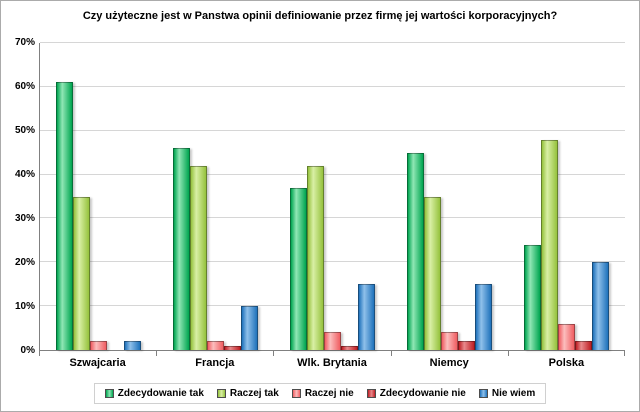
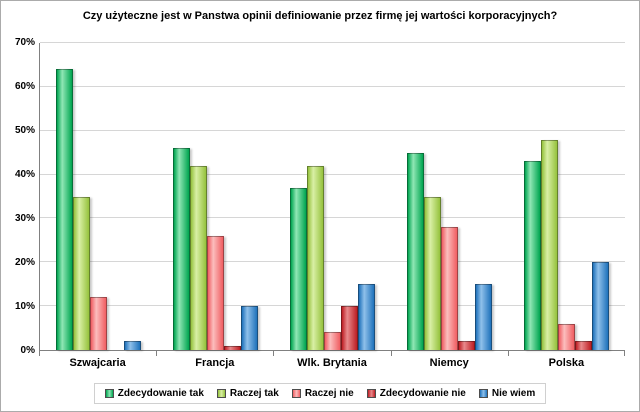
Zdecydowanie tak/Szwajcaria: 61% -> 64%
Raczej nie/Szwajcaria: 2% -> 12%
Raczej nie/Francja: 2% -> 26%
Zdecydowanie nie/Wlk. Brytania: 1% -> 10%
Raczej nie/Niemcy: 4% -> 28%
Zdecydowanie tak/Polska: 24% -> 43%
